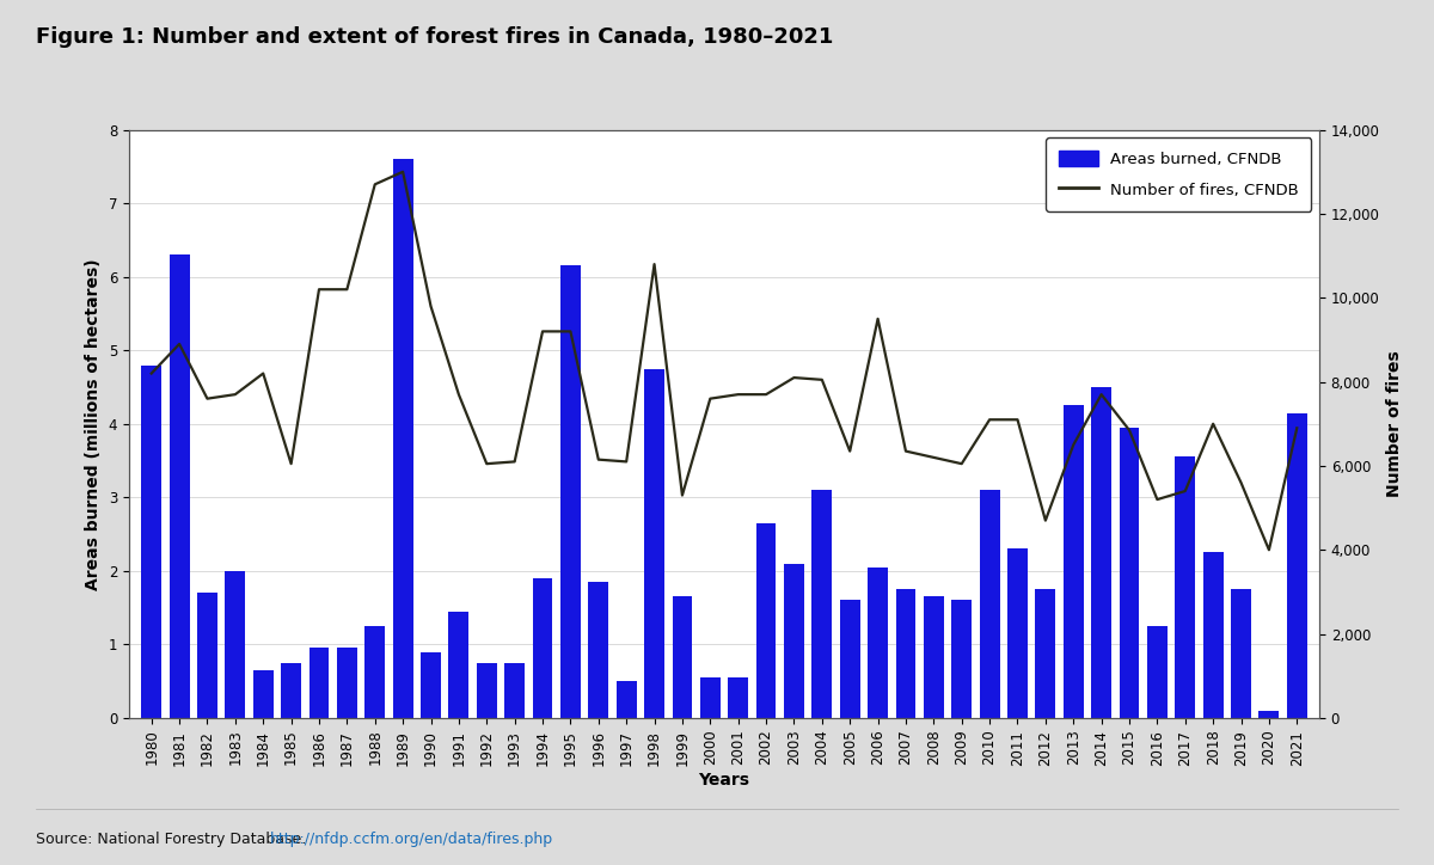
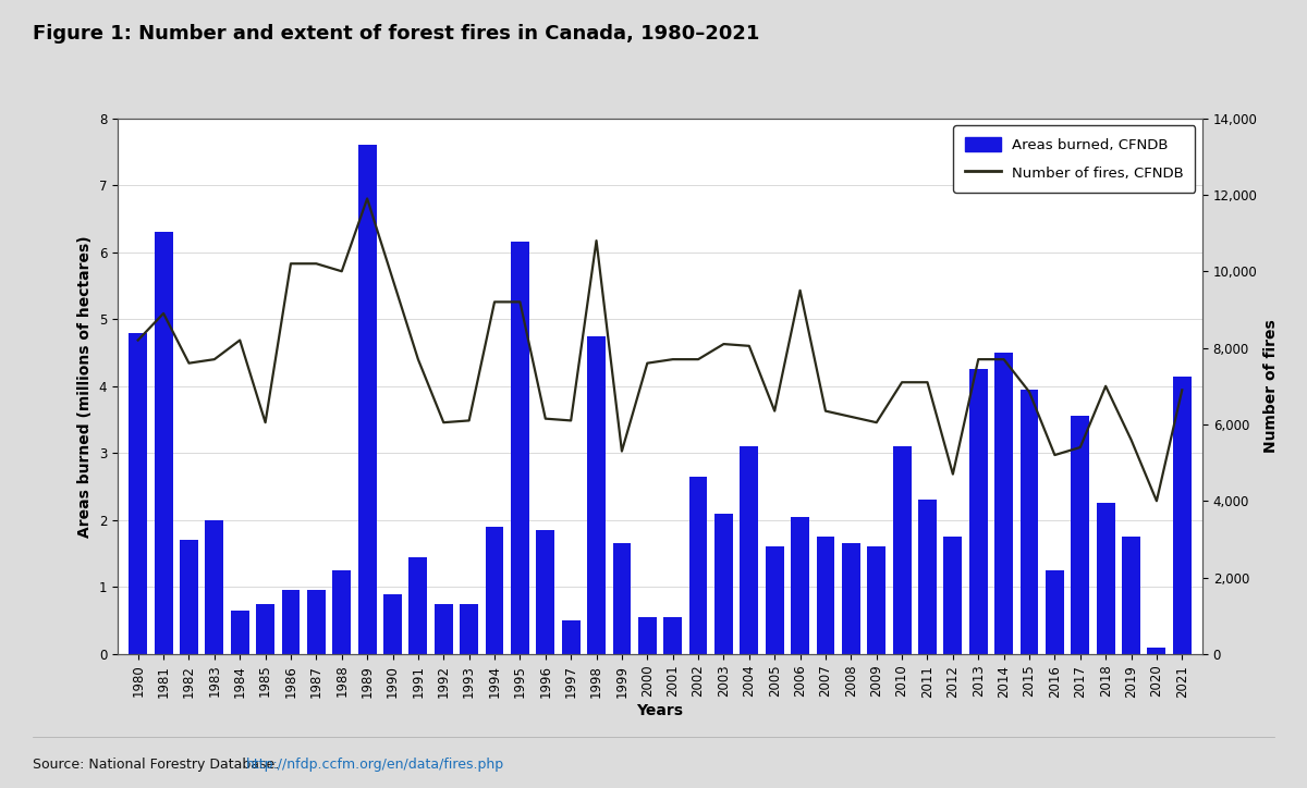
Number of fires, CFNDB/1988: 12,700 -> 10,000
Number of fires, CFNDB/1989: 13,000 -> 11,900
Number of fires, CFNDB/2013: 6,500 -> 7,700
